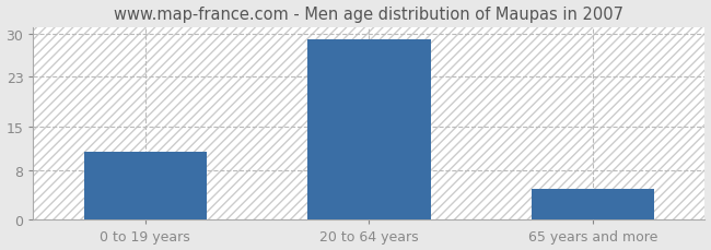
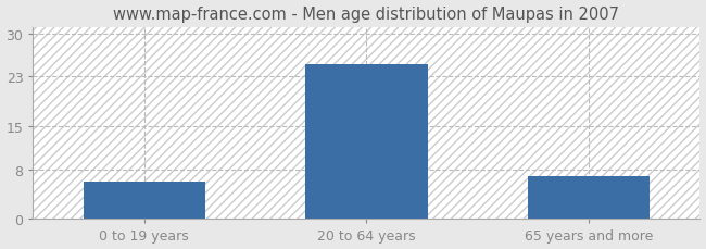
0 to 19 years: 11 -> 6
20 to 64 years: 29 -> 25
65 years and more: 5 -> 7
